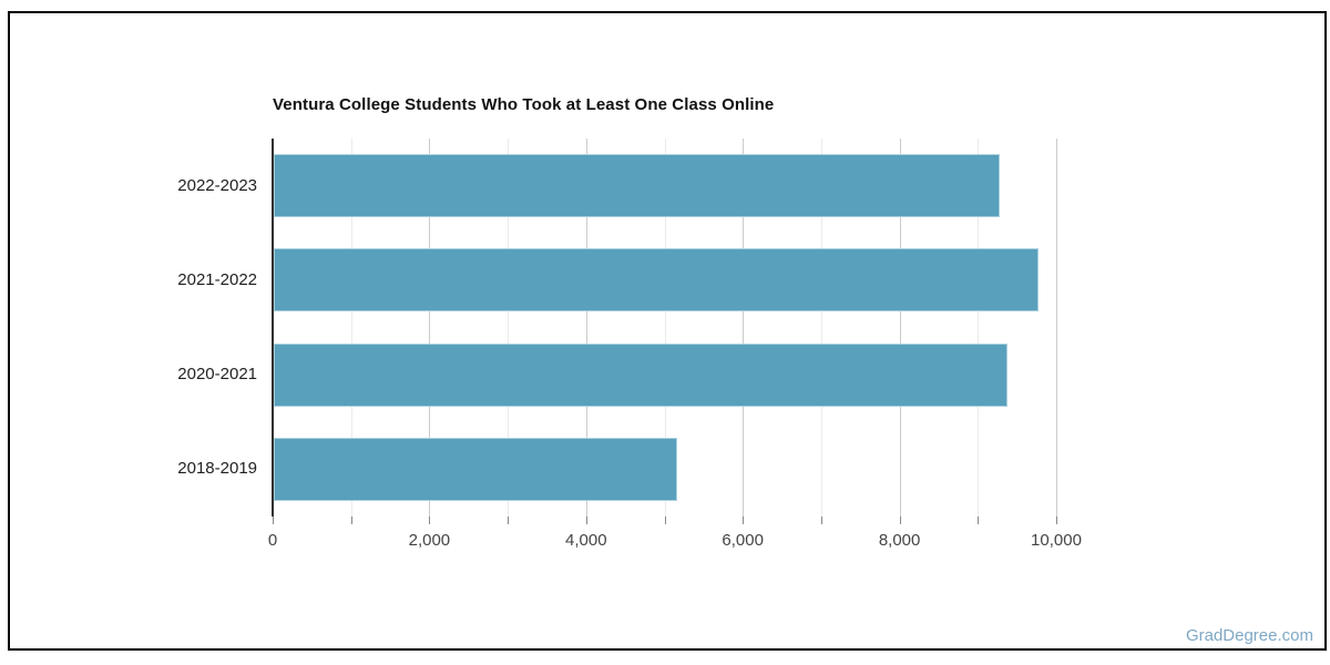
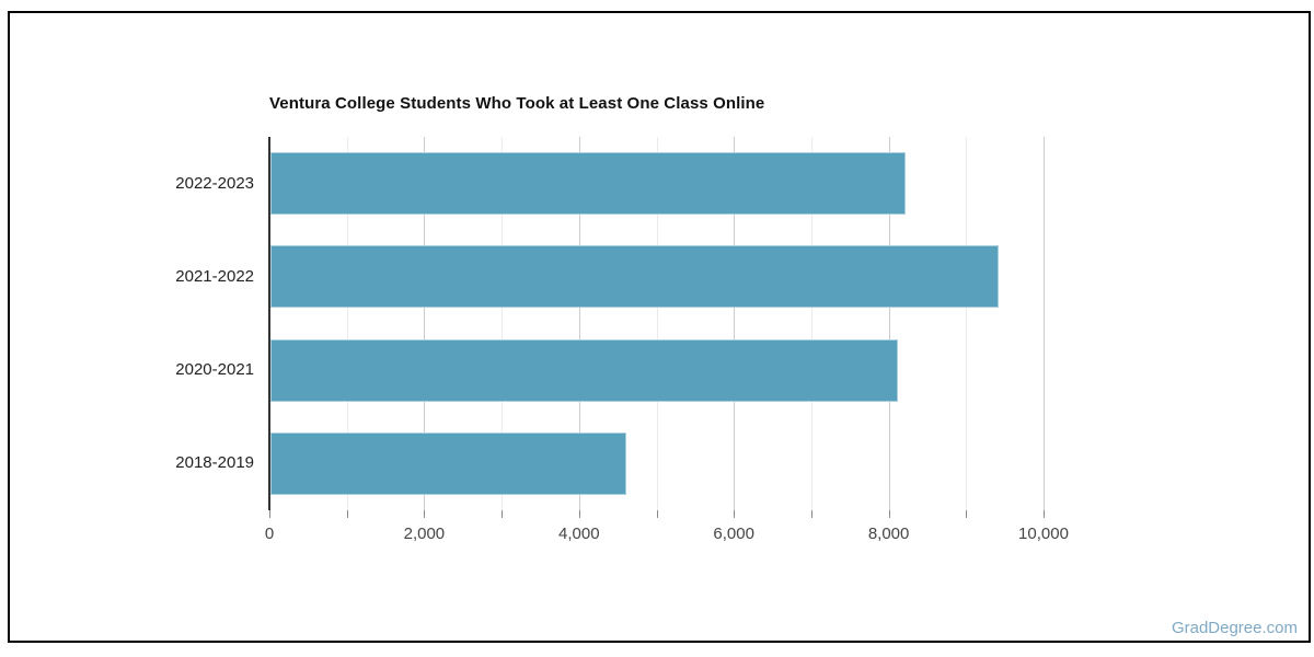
2022-2023: 9300 -> 8200
2021-2022: 9800 -> 9400
2020-2021: 9400 -> 8100
2018-2019: 5200 -> 4600
